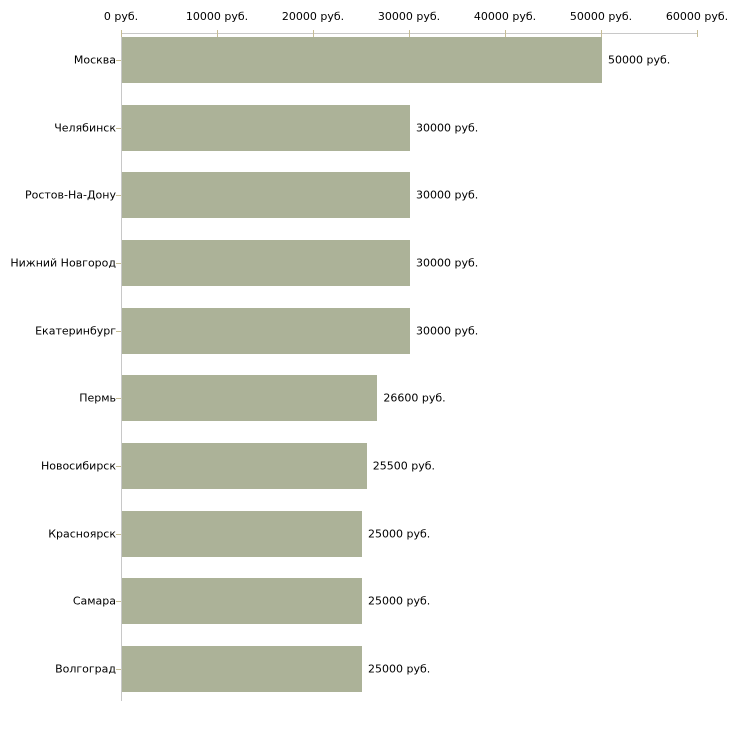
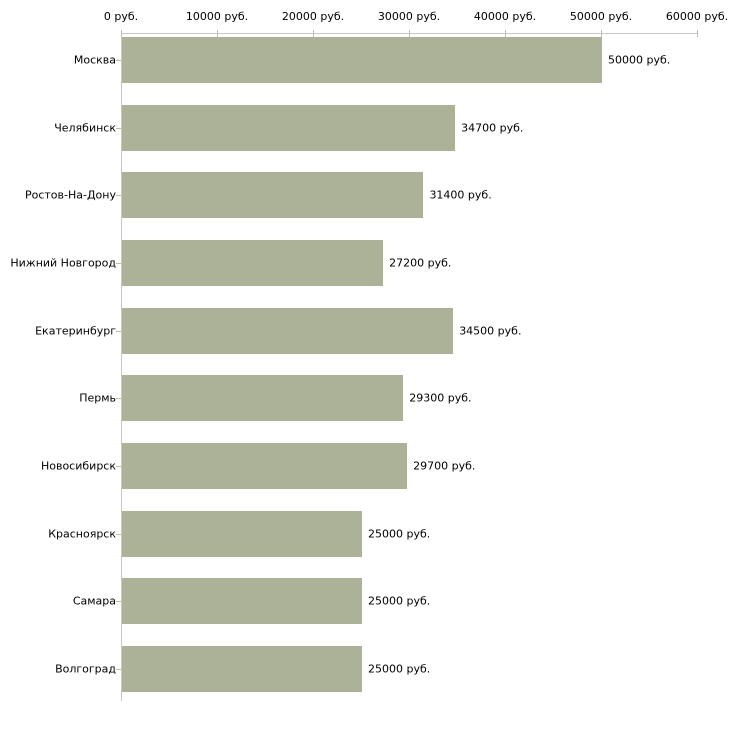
Челябинск: 30000 -> 34700
Ростов-На-Дону: 30000 -> 31400
Нижний Новгород: 30000 -> 27200
Екатеринбург: 30000 -> 34500
Пермь: 26600 -> 29300
Новосибирск: 25500 -> 29700
